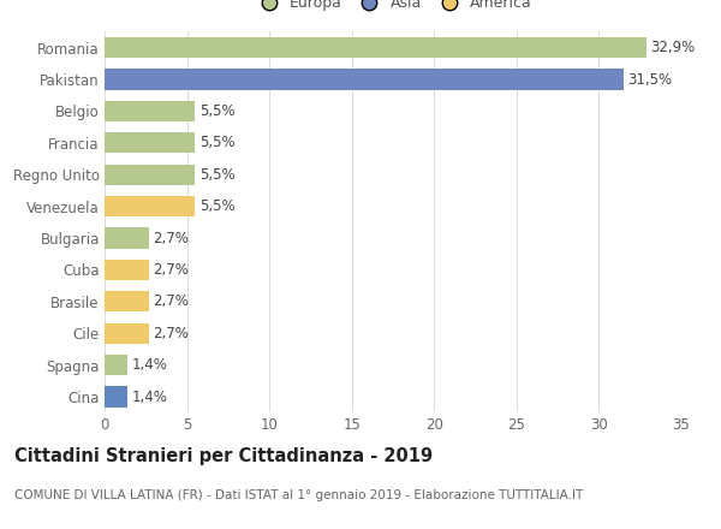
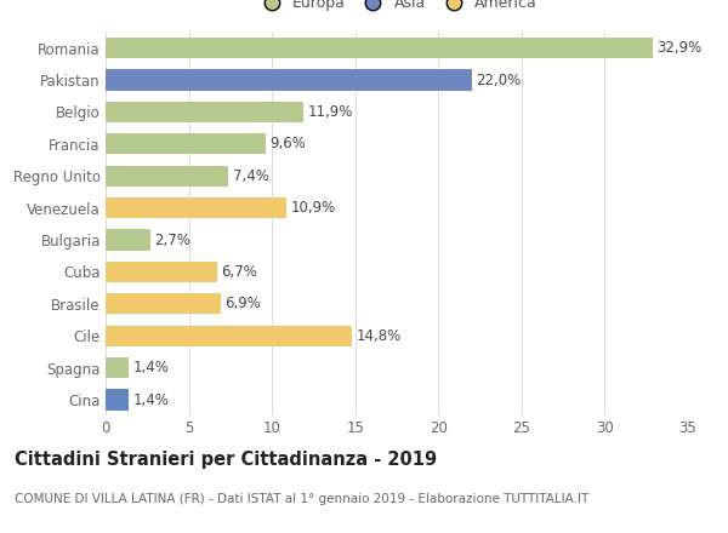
Pakistan: 31,5% -> 22,0%
Belgio: 5,5% -> 11,9%
Francia: 5,5% -> 9,6%
Regno Unito: 5,5% -> 7,4%
Venezuela: 5,5% -> 10,9%
Cuba: 2,7% -> 6,7%
Brasile: 2,7% -> 6,9%
Cile: 2,7% -> 14,8%
